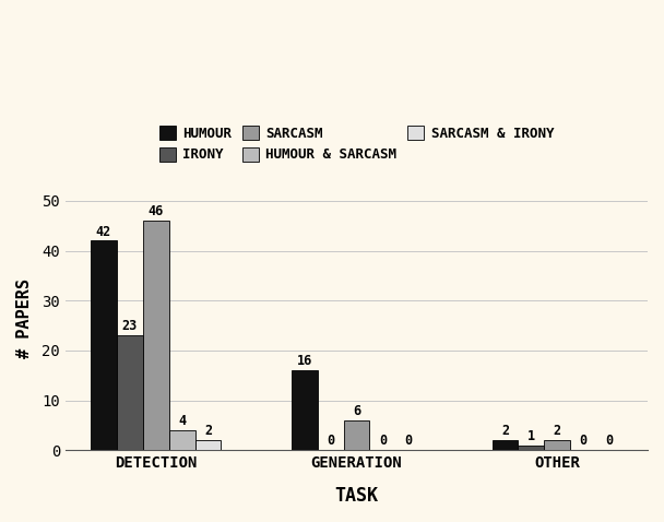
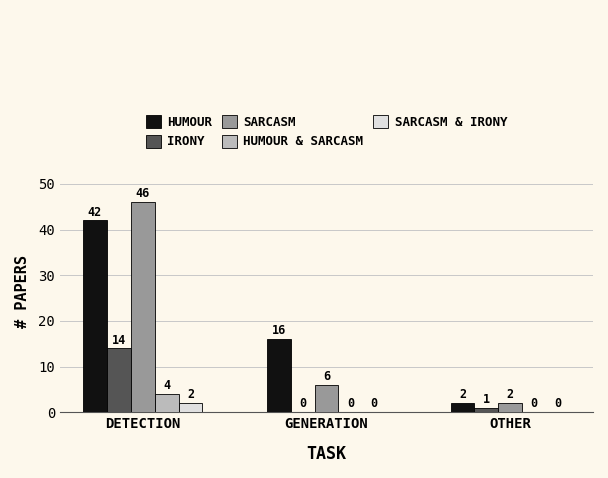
IRONY/DETECTION: 23 -> 14
